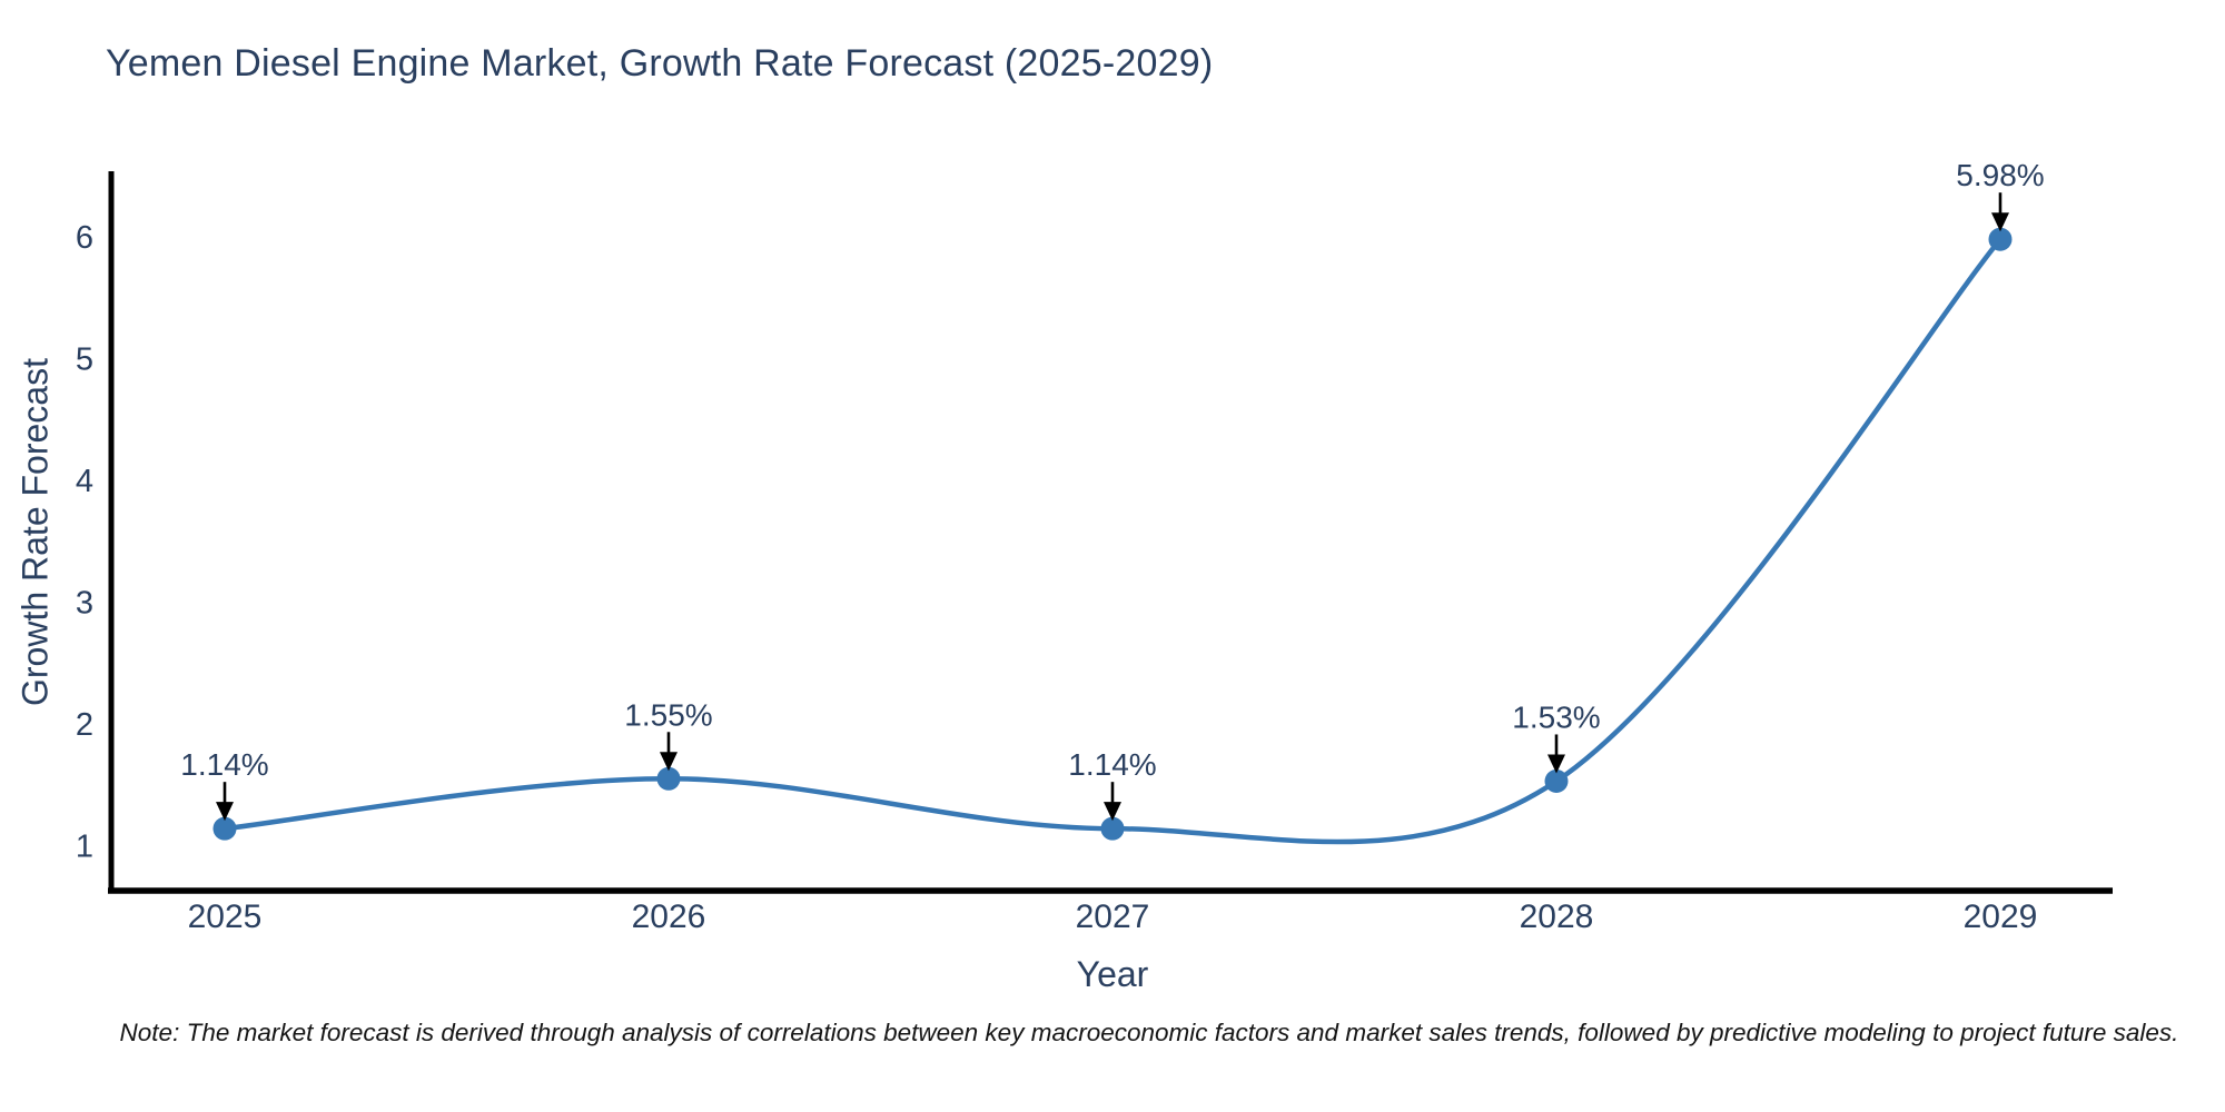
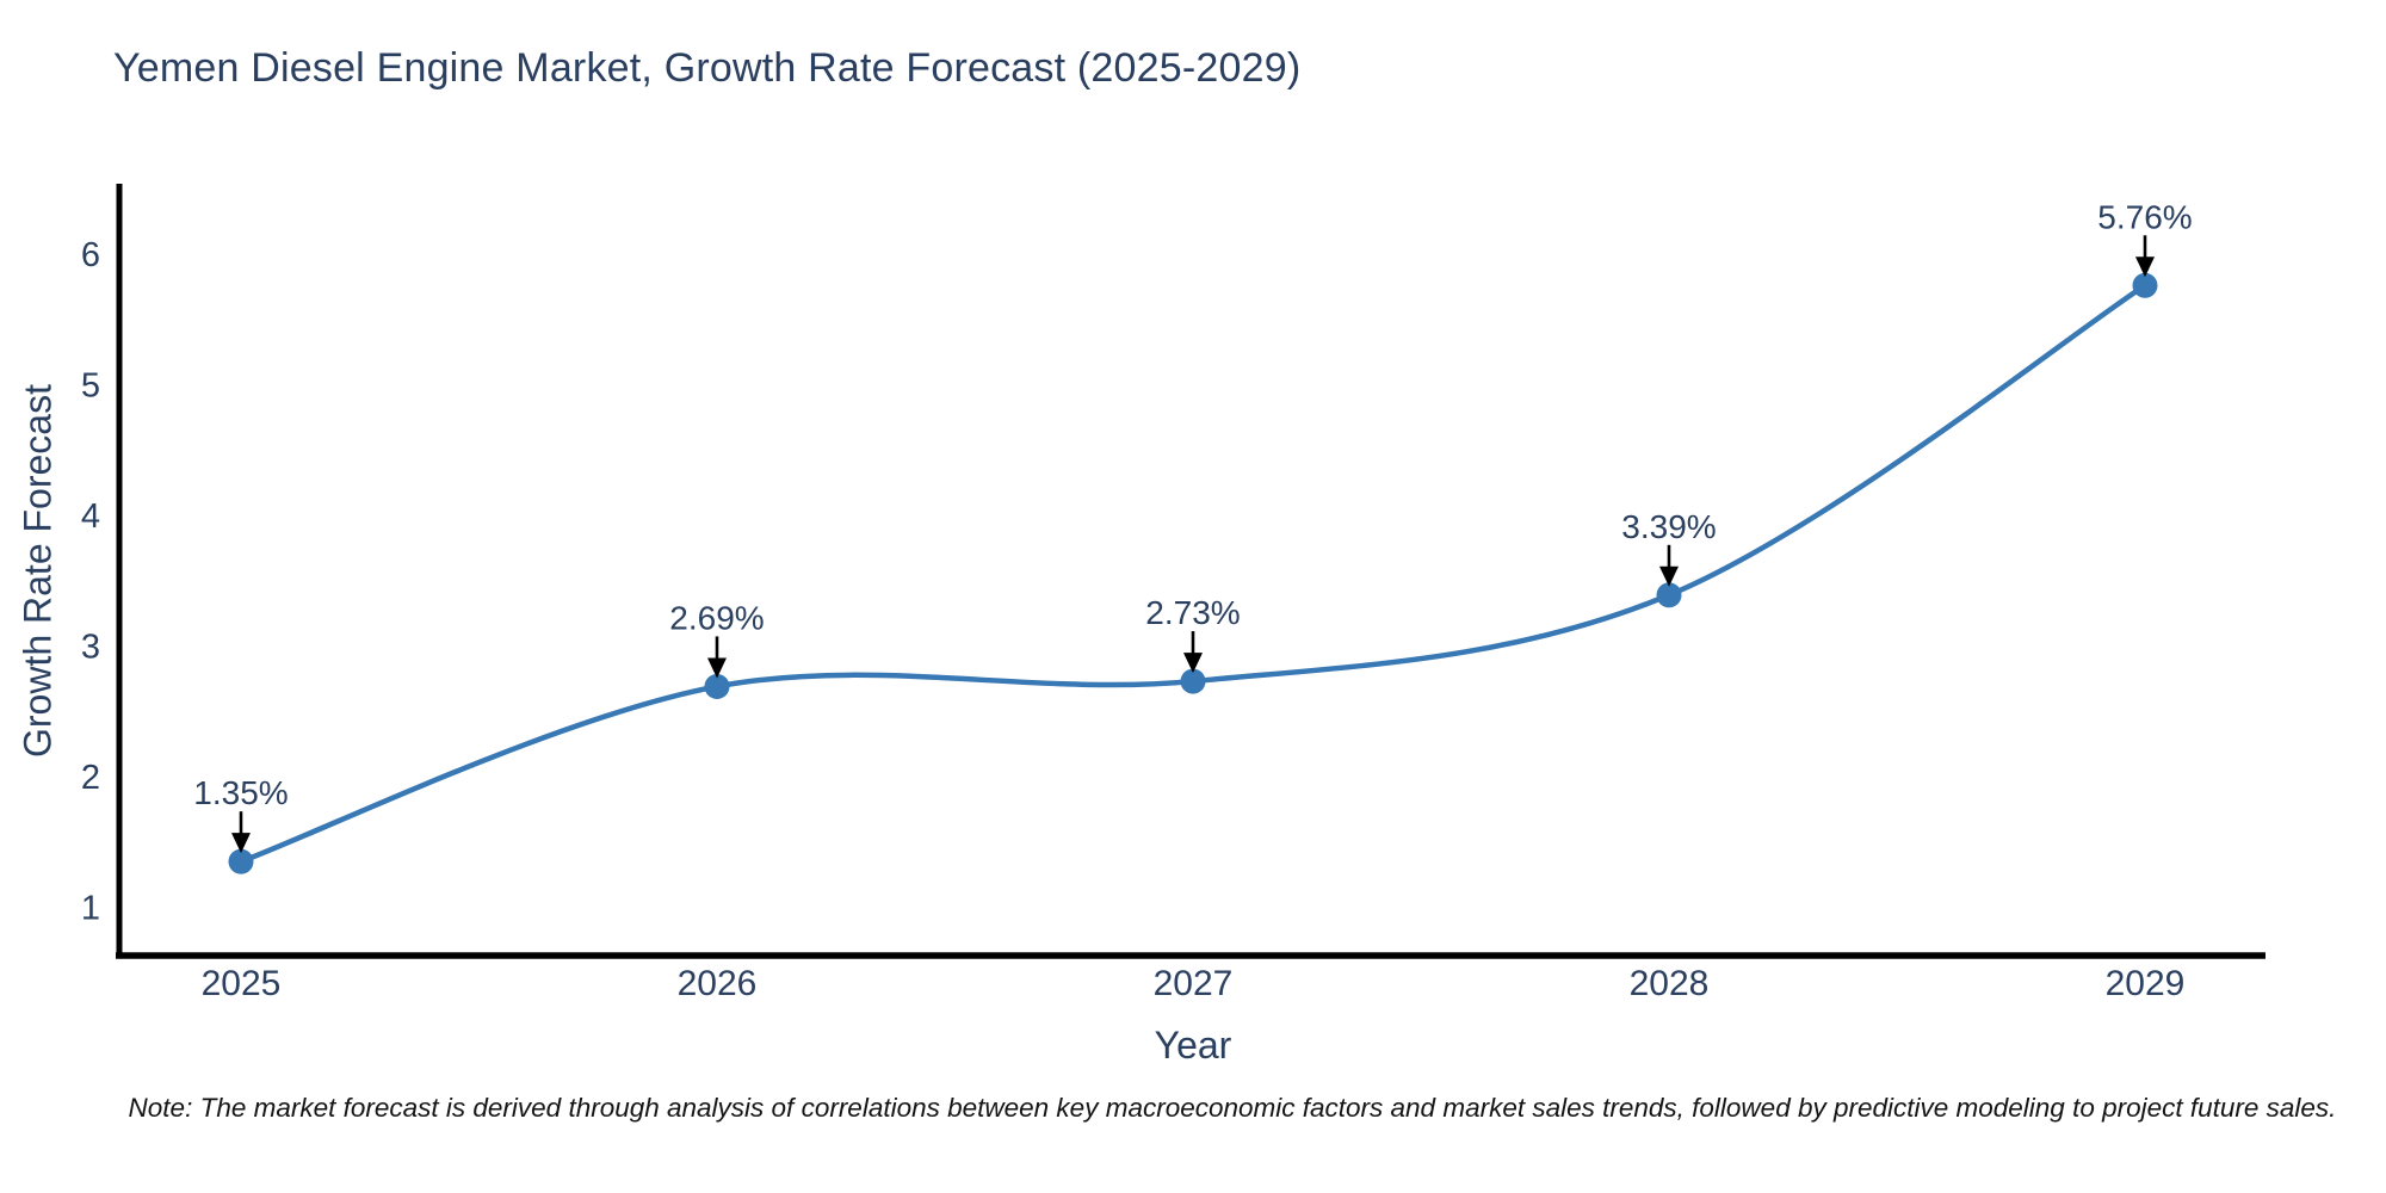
2025: 1.14% -> 1.35%
2026: 1.55% -> 2.69%
2027: 1.14% -> 2.73%
2028: 1.53% -> 3.39%
2029: 5.98% -> 5.76%
